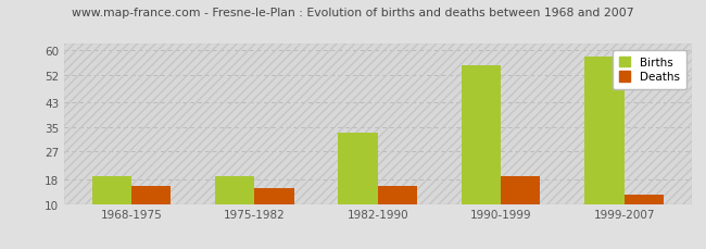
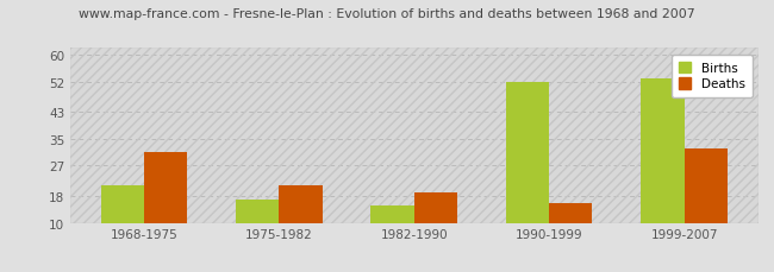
Births/1968-1975: 19 -> 21
Deaths/1968-1975: 16 -> 31
Births/1975-1982: 19 -> 17
Deaths/1975-1982: 15 -> 21
Births/1982-1990: 33 -> 15
Deaths/1982-1990: 16 -> 19
Births/1990-1999: 55 -> 52
Deaths/1990-1999: 19 -> 16
Births/1999-2007: 58 -> 53
Deaths/1999-2007: 13 -> 32
